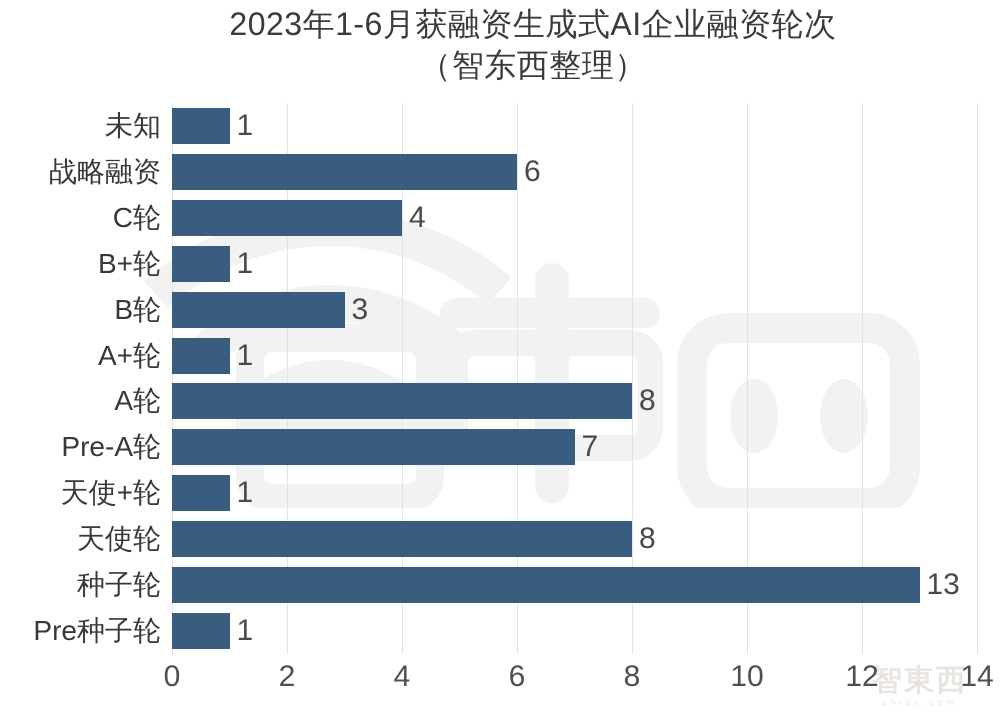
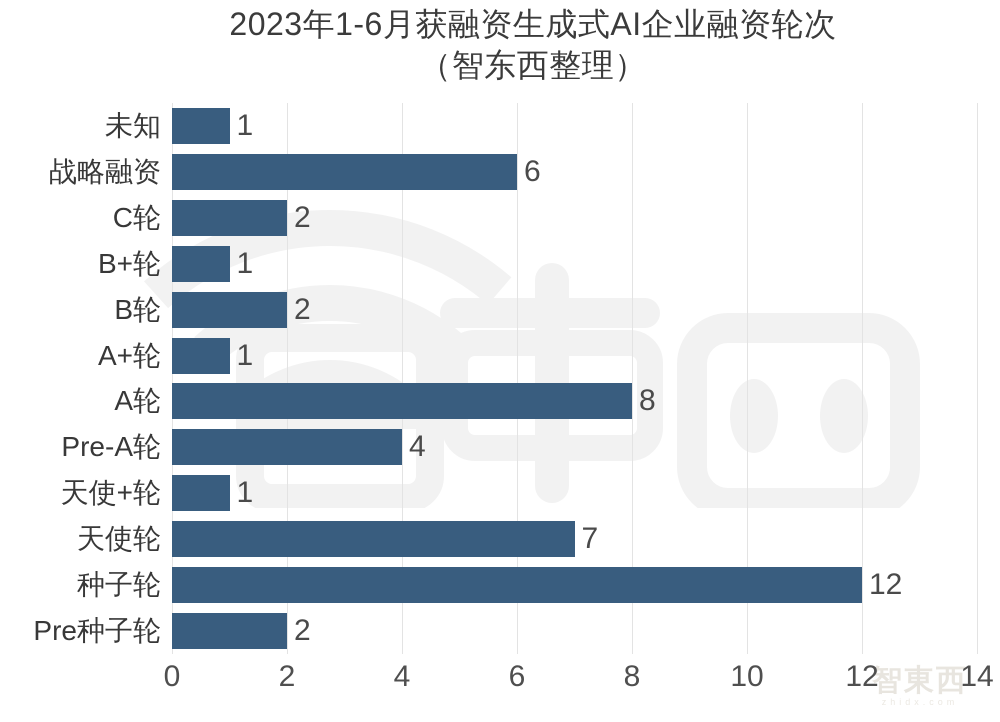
C轮: 4 -> 2
B轮: 3 -> 2
Pre-A轮: 7 -> 4
天使轮: 8 -> 7
种子轮: 13 -> 12
Pre种子轮: 1 -> 2
